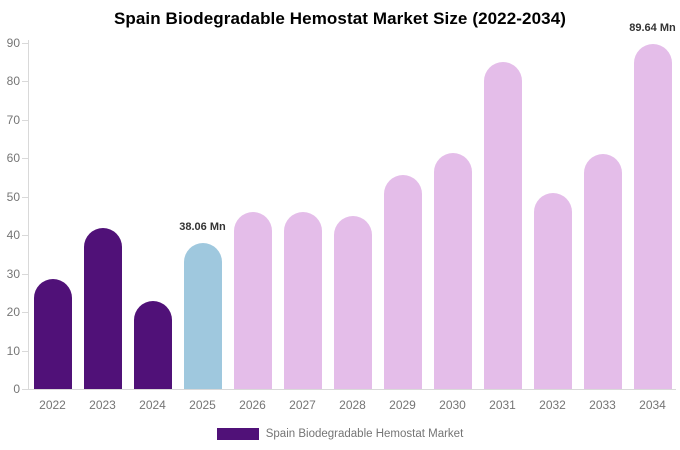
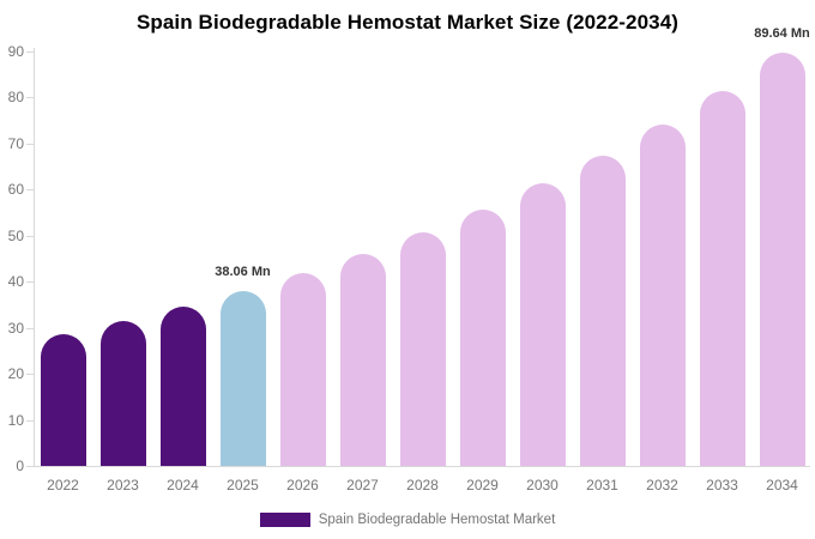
2023: 42 -> 31
2024: 23 -> 35
2026: 46 -> 42
2028: 45 -> 51
2031: 85 -> 67
2032: 51 -> 74
2033: 61 -> 82
